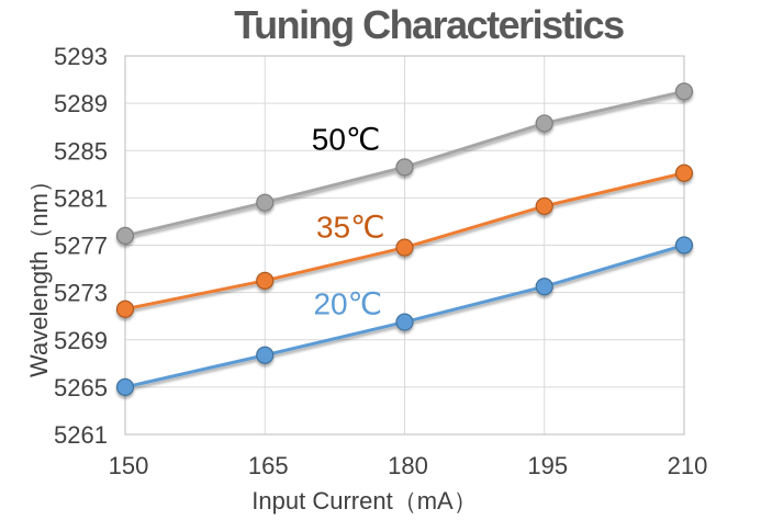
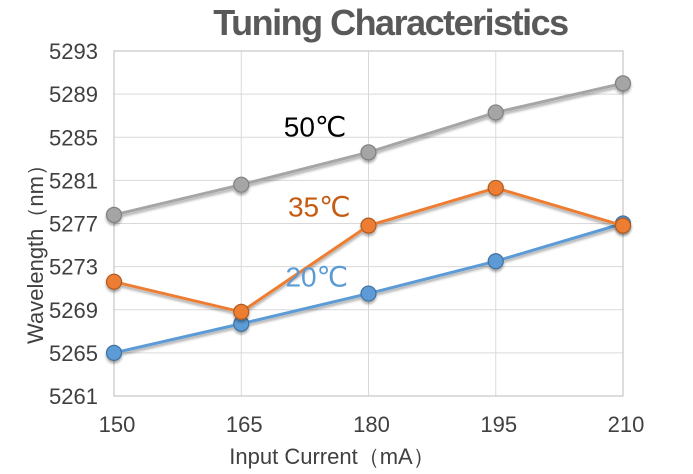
35℃/165: 5274.0 -> 5268.8
35℃/210: 5283.1 -> 5276.8
